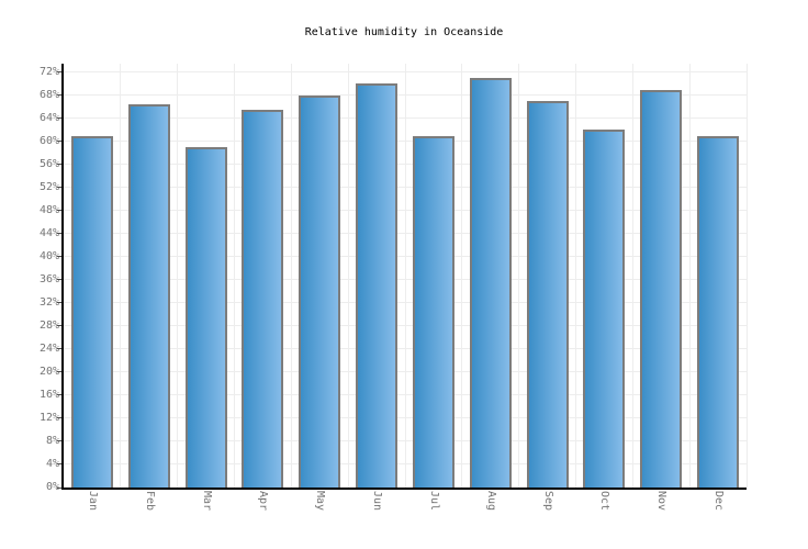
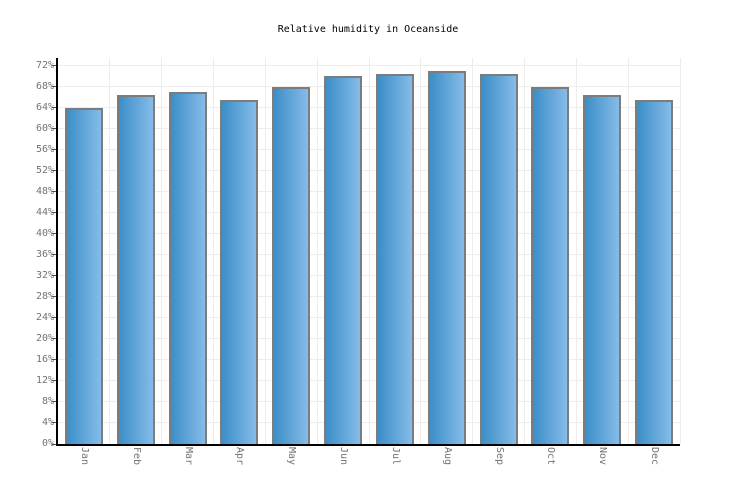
Jan: 61% -> 64%
Mar: 59% -> 67%
Jul: 61% -> 70%
Sep: 67% -> 70%
Oct: 62% -> 68%
Nov: 69% -> 66%
Dec: 61% -> 66%
